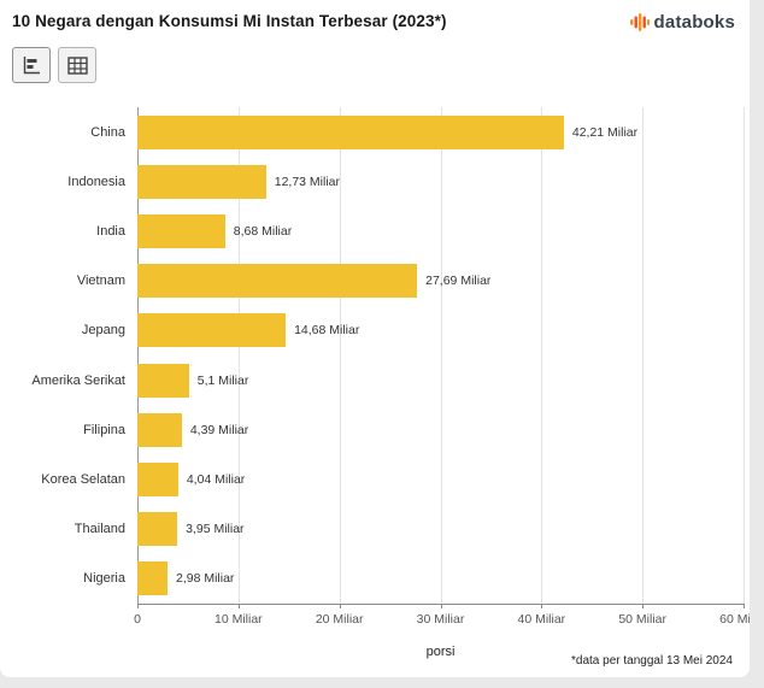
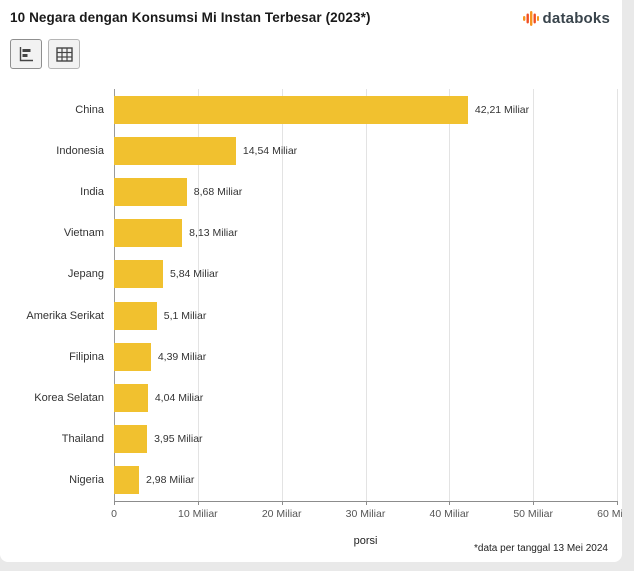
Indonesia: 12,73 -> 14,54
Vietnam: 27,69 -> 8,13
Jepang: 14,68 -> 5,84
